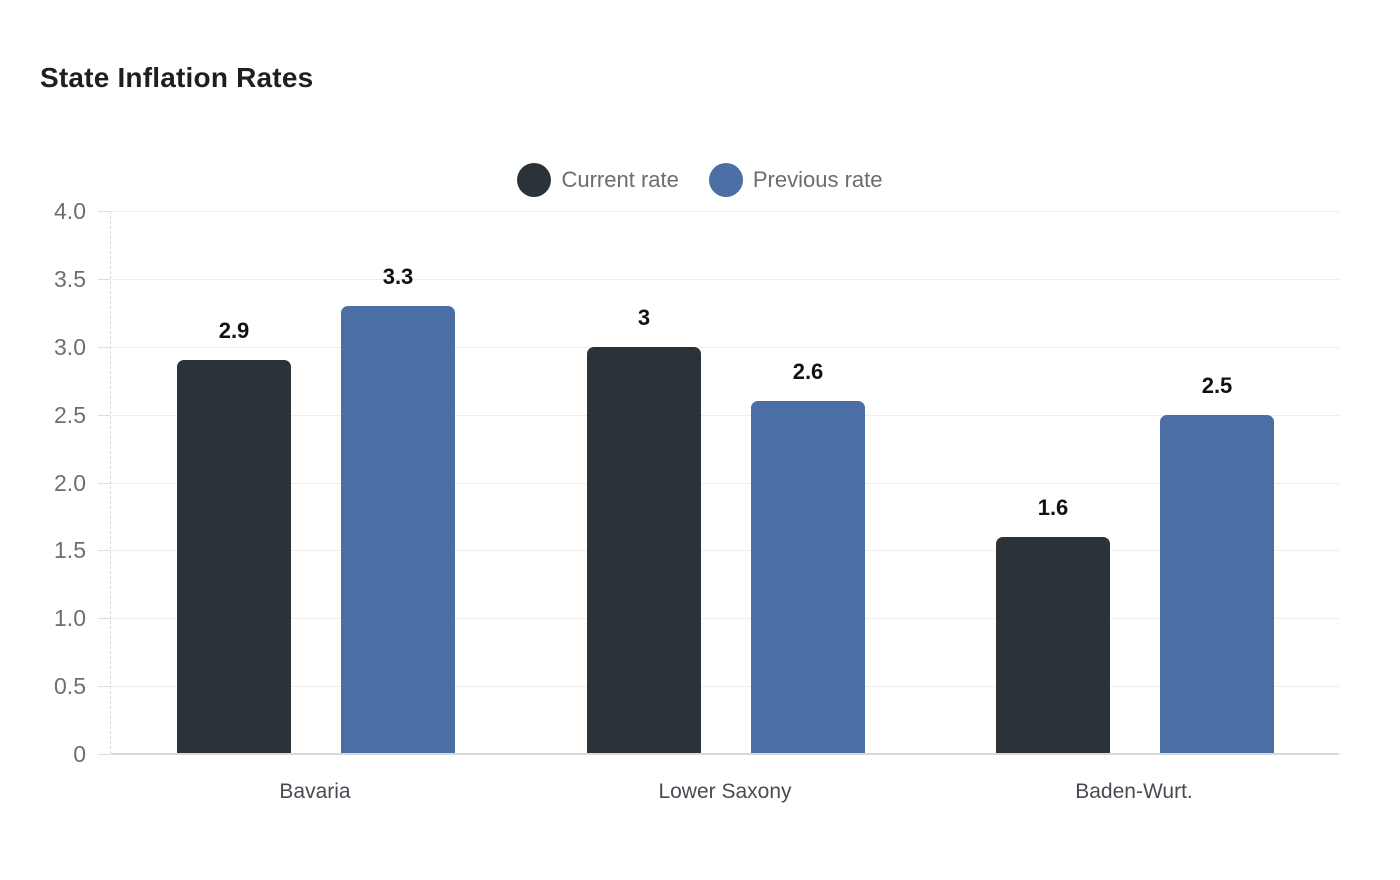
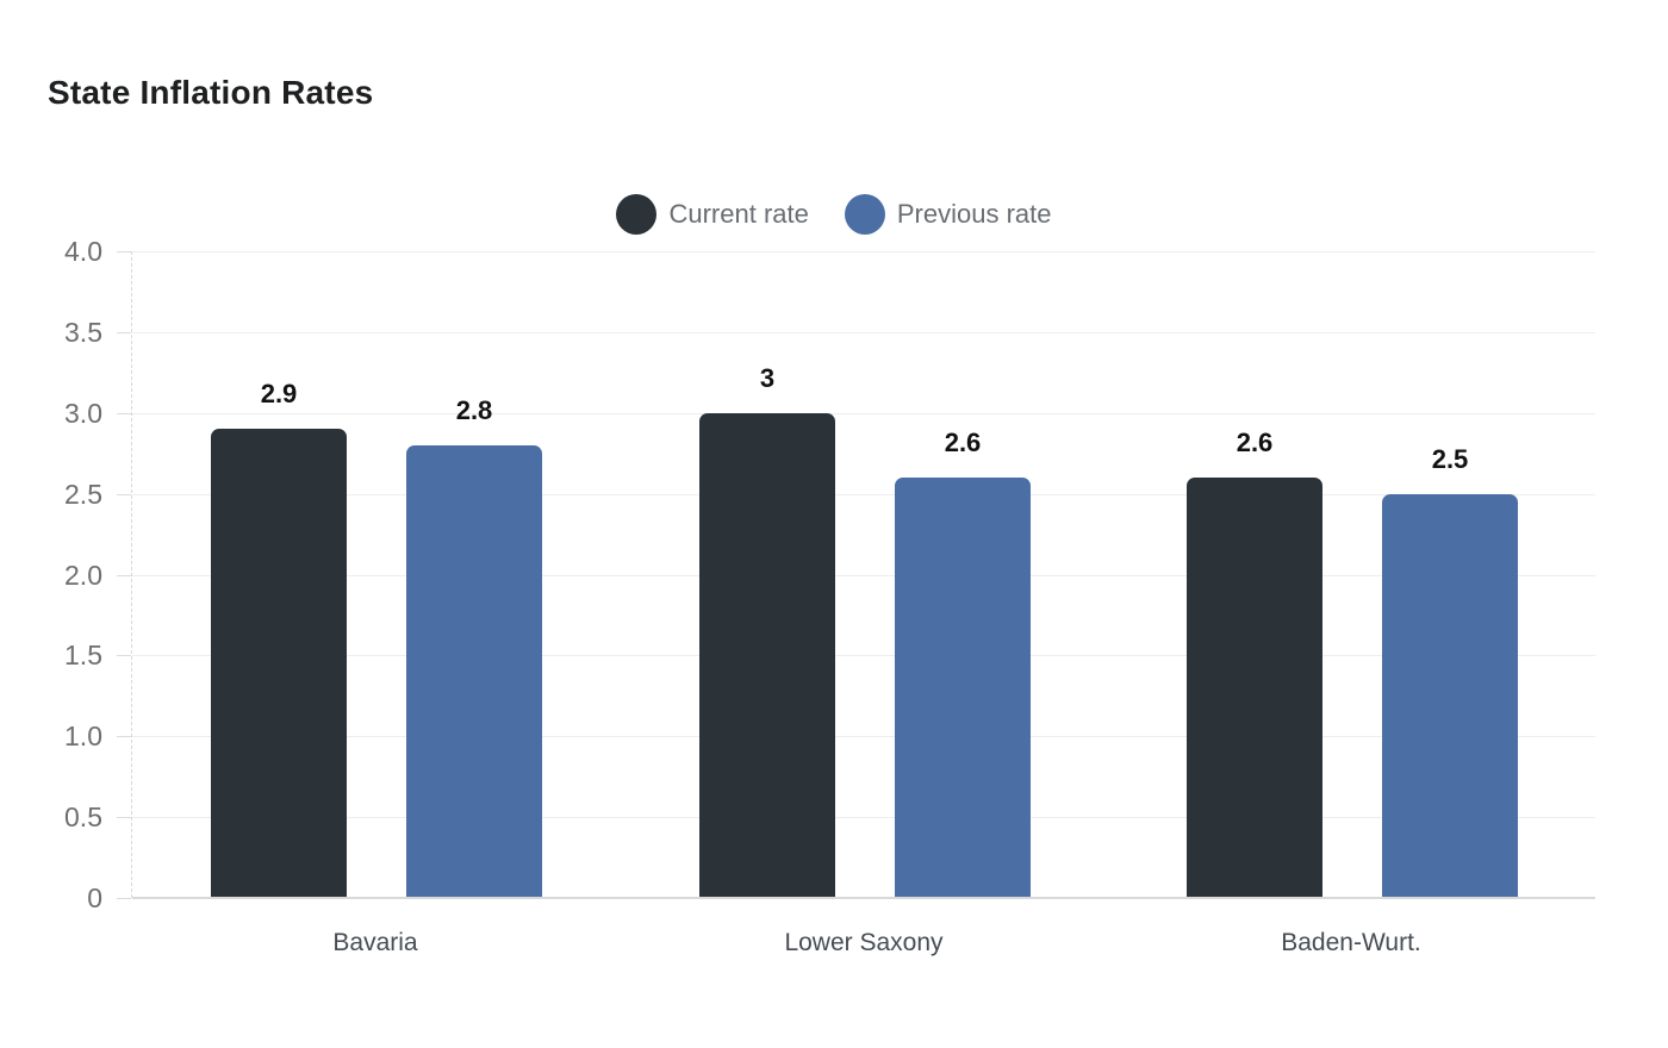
Previous rate/Bavaria: 3.3 -> 2.8
Current rate/Baden-Wurt.: 1.6 -> 2.6
